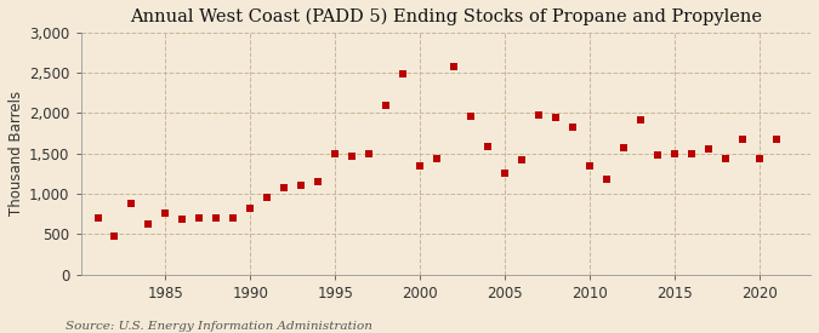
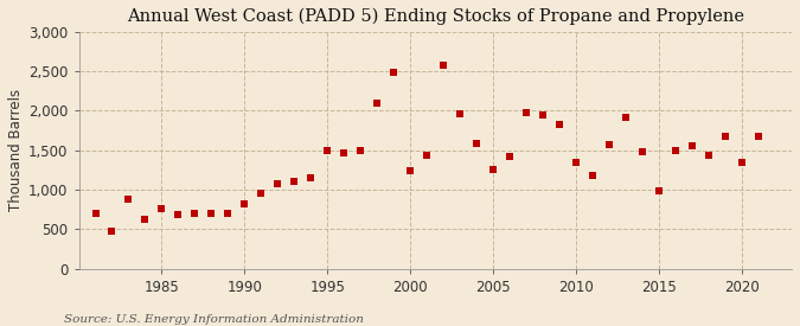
2000: 1,350 -> 1,240
2015: 1,500 -> 980
2020: 1,430 -> 1,340
